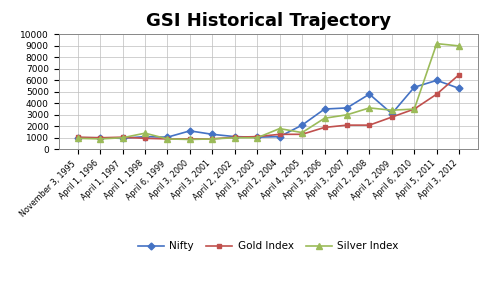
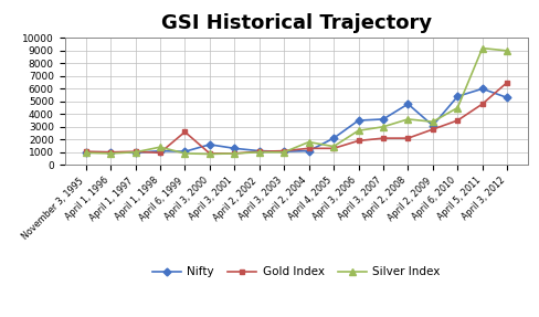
Gold Index/April 6, 1999: 900 -> 2600
Silver Index/April 6, 2010: 3500 -> 4500
